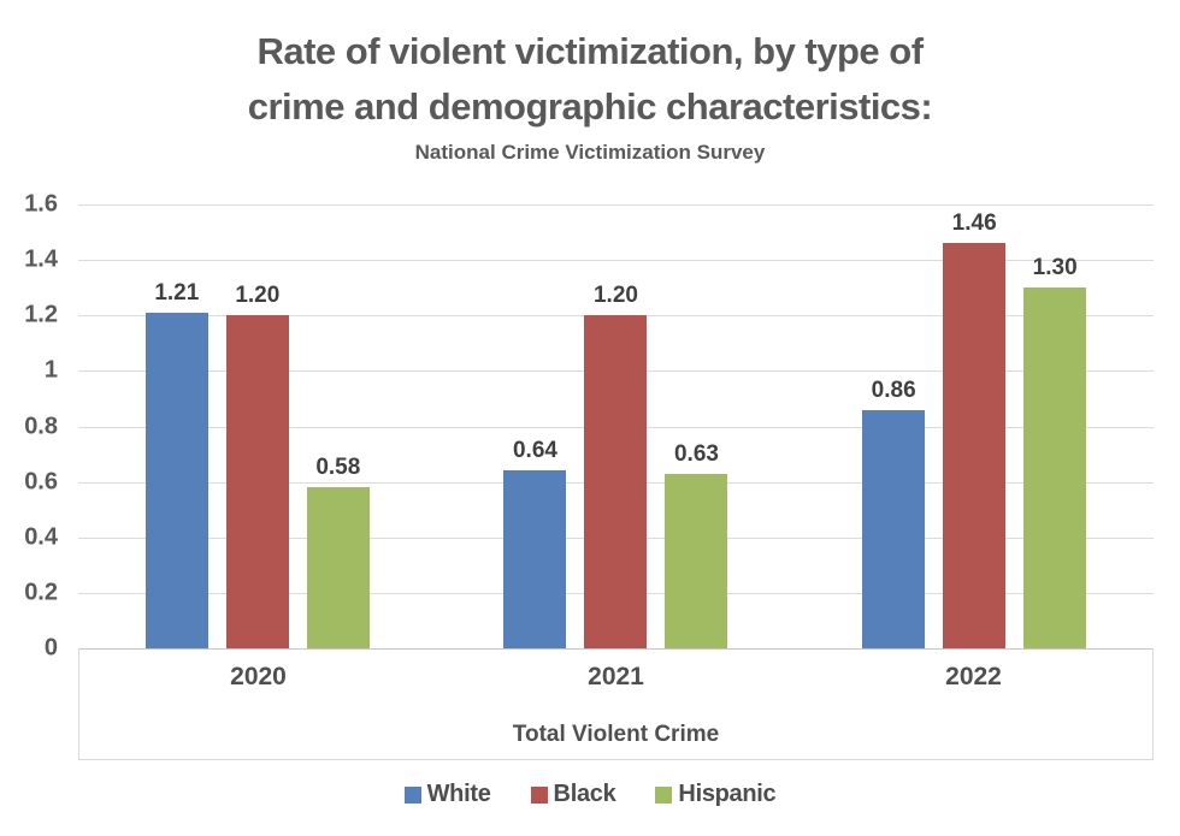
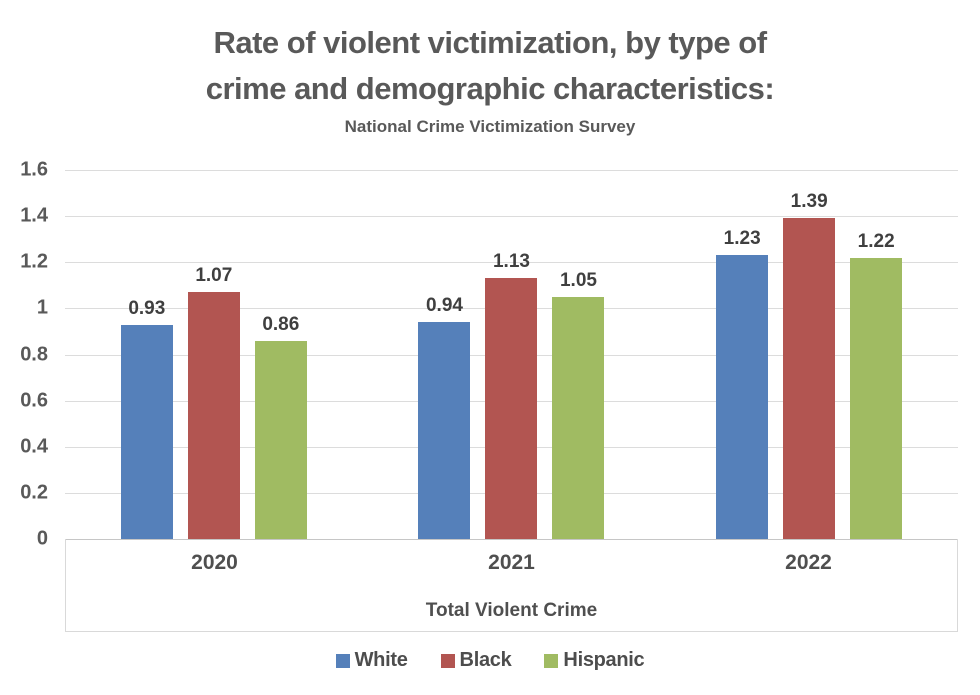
White/2020: 1.21 -> 0.93
Black/2020: 1.20 -> 1.07
Hispanic/2020: 0.58 -> 0.86
White/2021: 0.64 -> 0.94
Black/2021: 1.20 -> 1.13
Hispanic/2021: 0.63 -> 1.05
White/2022: 0.86 -> 1.23
Black/2022: 1.46 -> 1.39
Hispanic/2022: 1.30 -> 1.22
